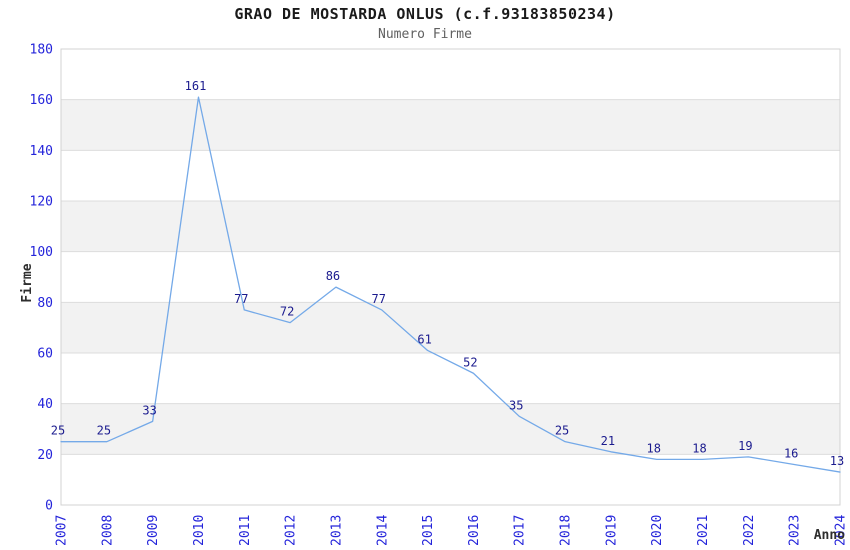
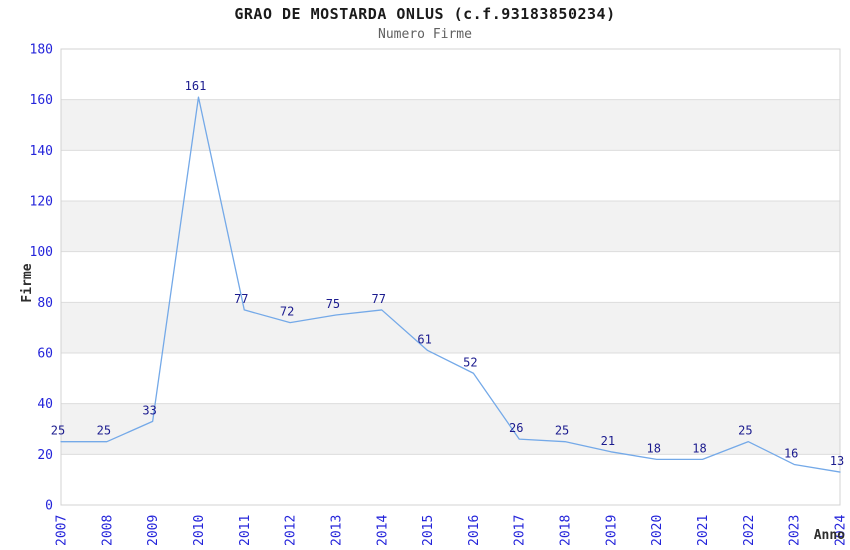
2013: 86 -> 75
2017: 35 -> 26
2022: 19 -> 25
